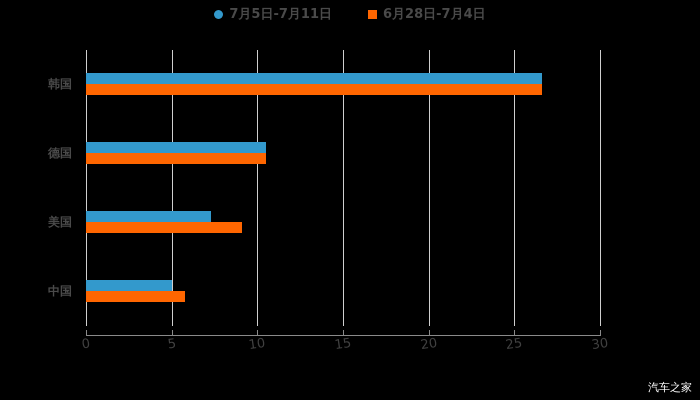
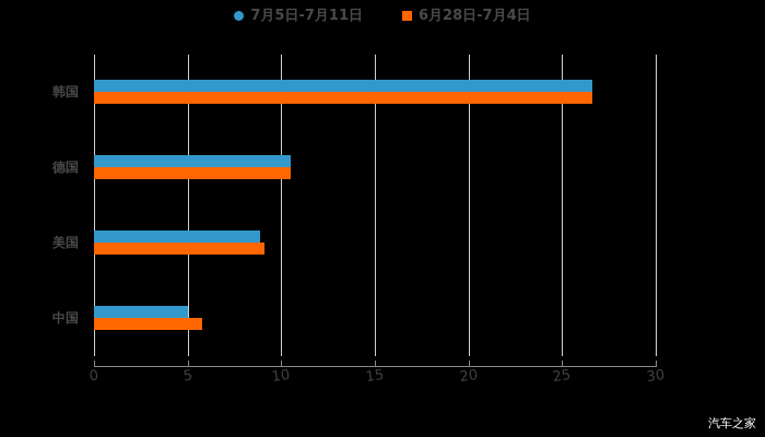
7月5日-7月11日/美国: 7.3 -> 8.9
